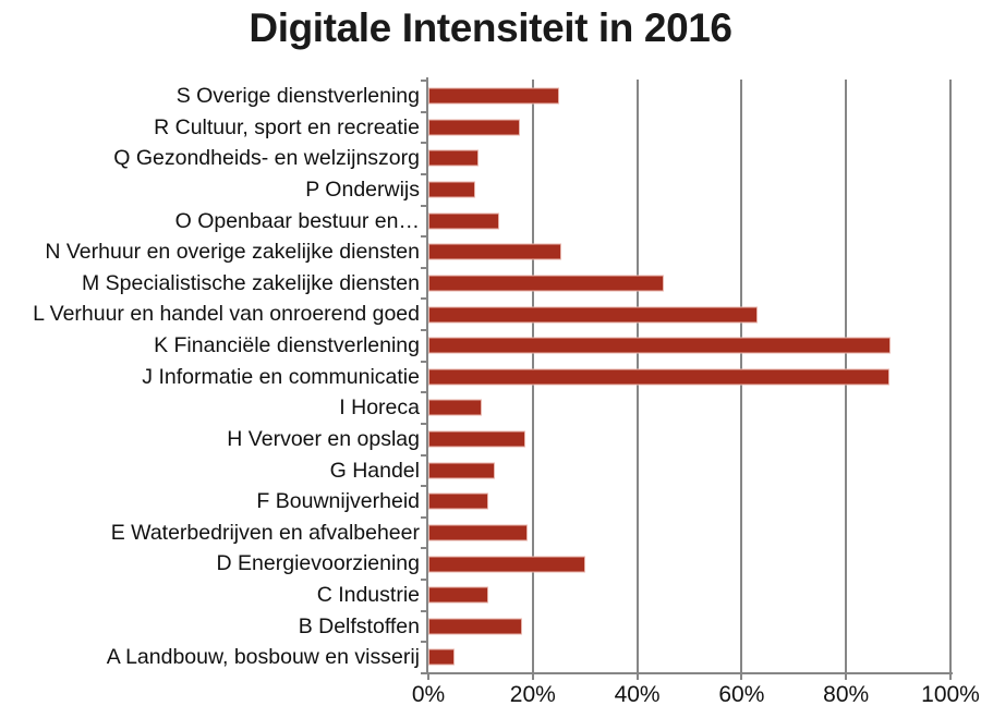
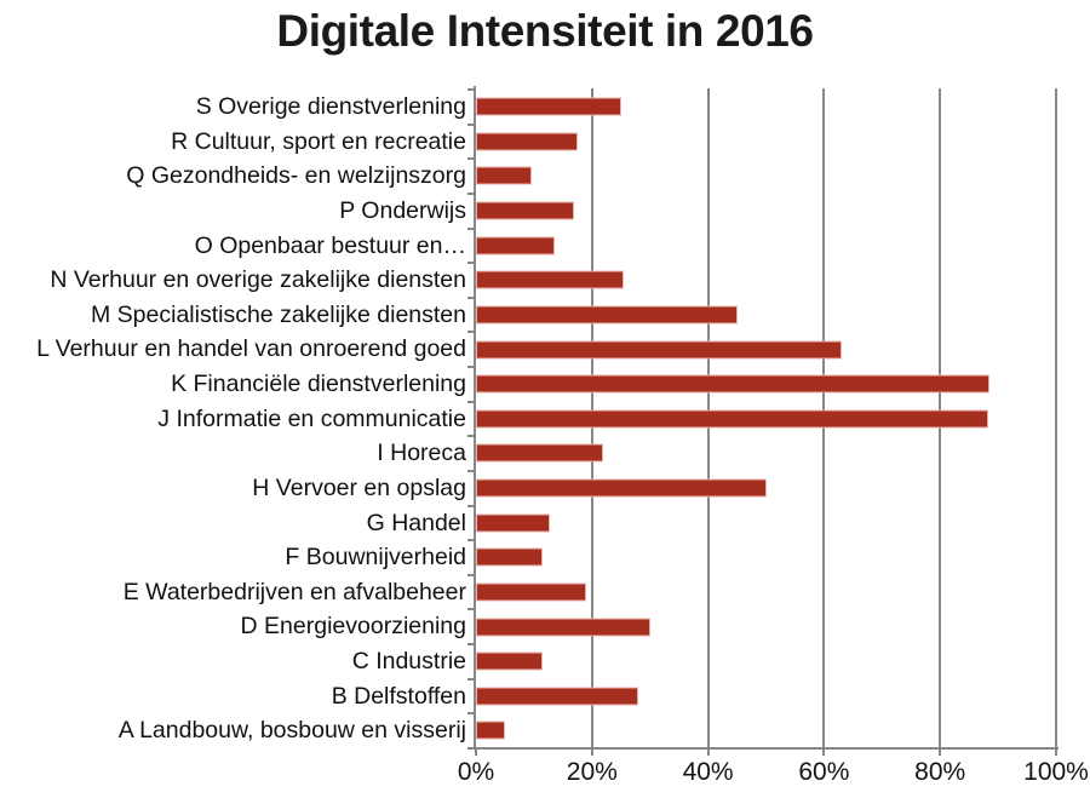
P Onderwijs: 9% -> 17%
I Horeca: 10% -> 22%
H Vervoer en opslag: 19% -> 50%
B Delfstoffen: 18% -> 28%
